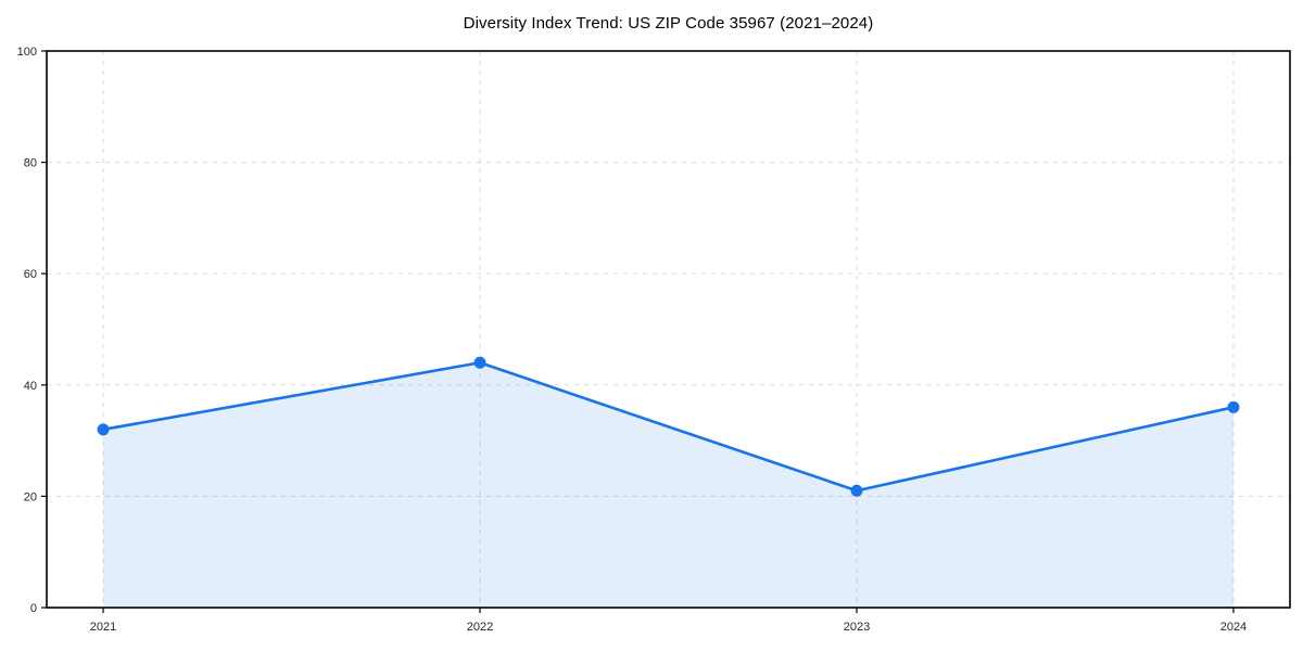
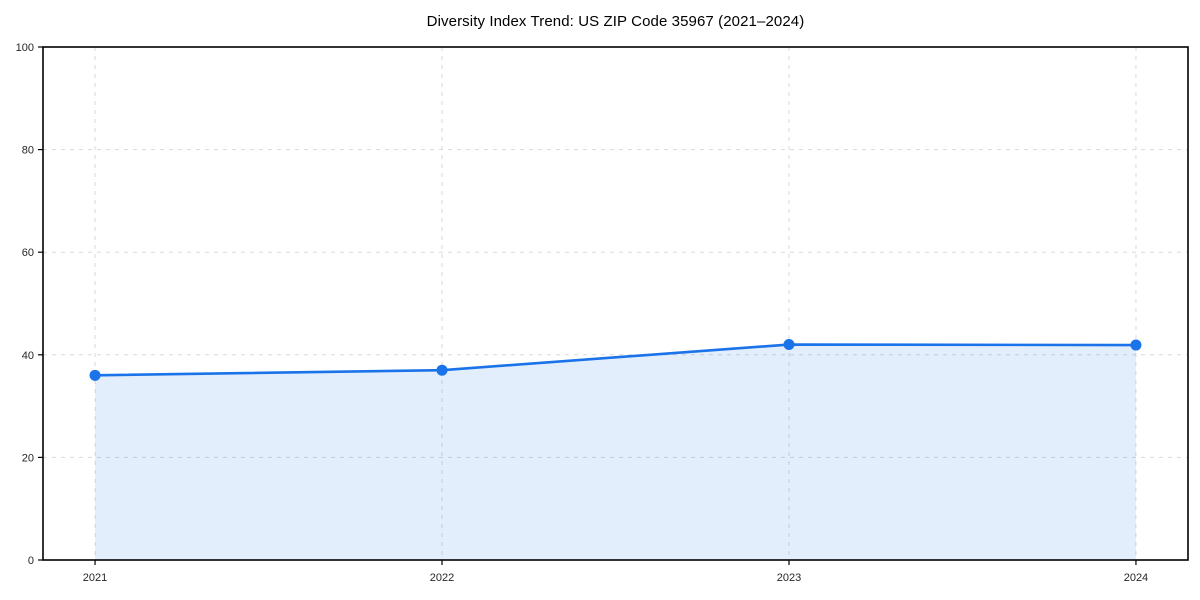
2021: 32 -> 36
2022: 44 -> 37
2023: 21 -> 42
2024: 36 -> 42
